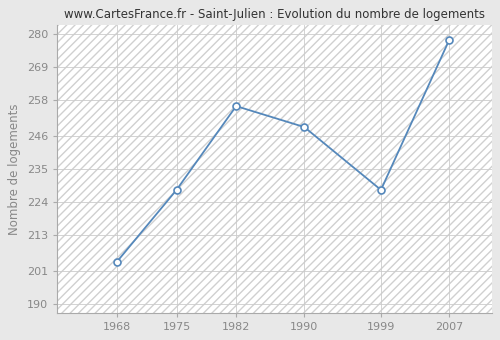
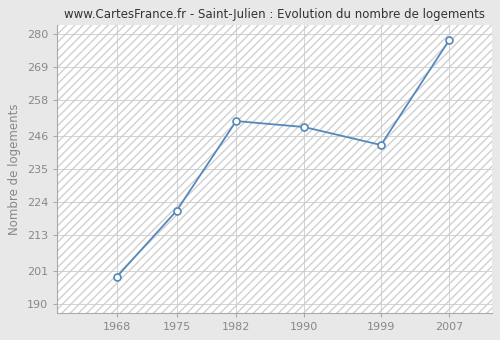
1968: 204 -> 199
1975: 228 -> 221
1982: 256 -> 251
1999: 228 -> 243
